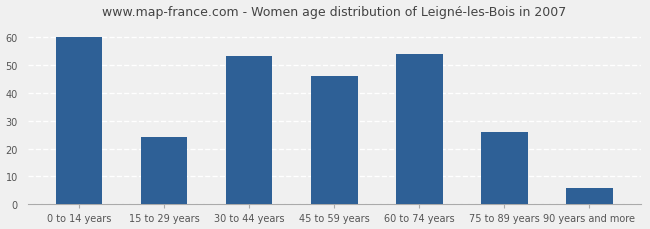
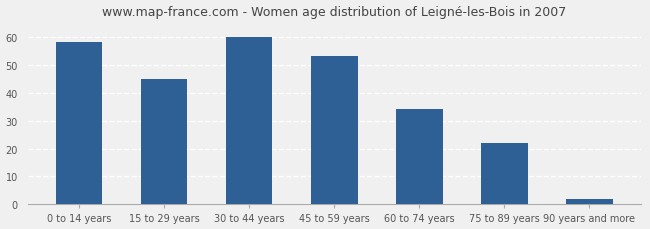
0 to 14 years: 60 -> 58
15 to 29 years: 24 -> 45
30 to 44 years: 53 -> 60
45 to 59 years: 46 -> 53
60 to 74 years: 54 -> 34
75 to 89 years: 26 -> 22
90 years and more: 6 -> 2
